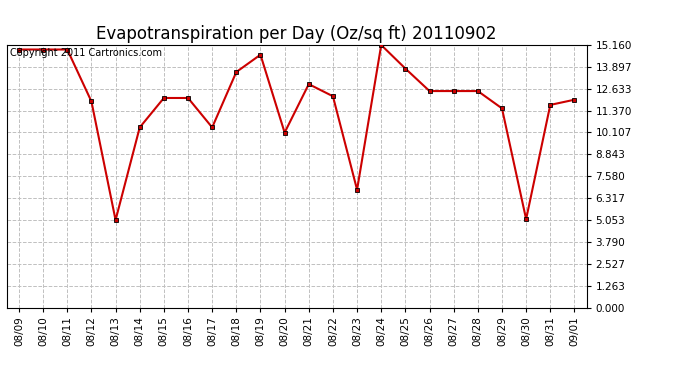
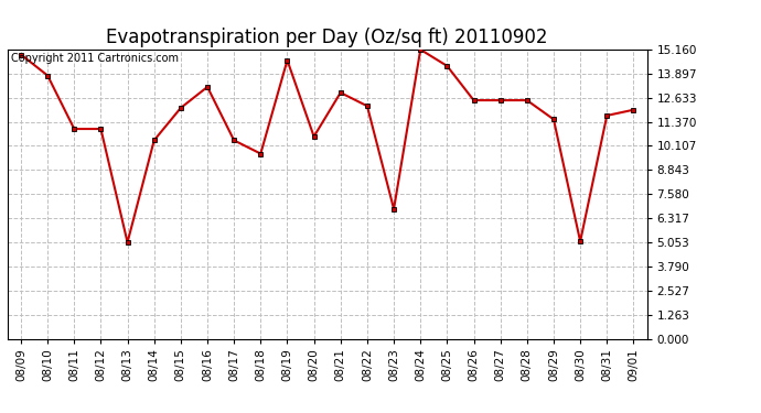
08/10: 14.9 -> 13.8
08/11: 14.9 -> 11.0
08/12: 11.9 -> 11.0
08/16: 12.1 -> 13.2
08/18: 13.6 -> 9.7
08/20: 10.1 -> 10.6
08/25: 13.8 -> 14.3
